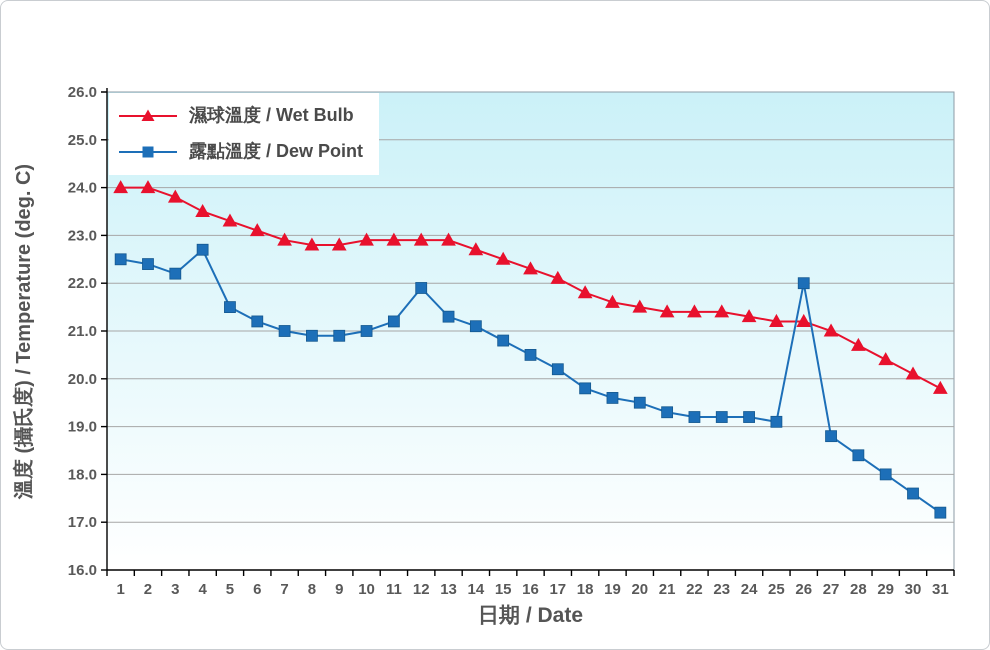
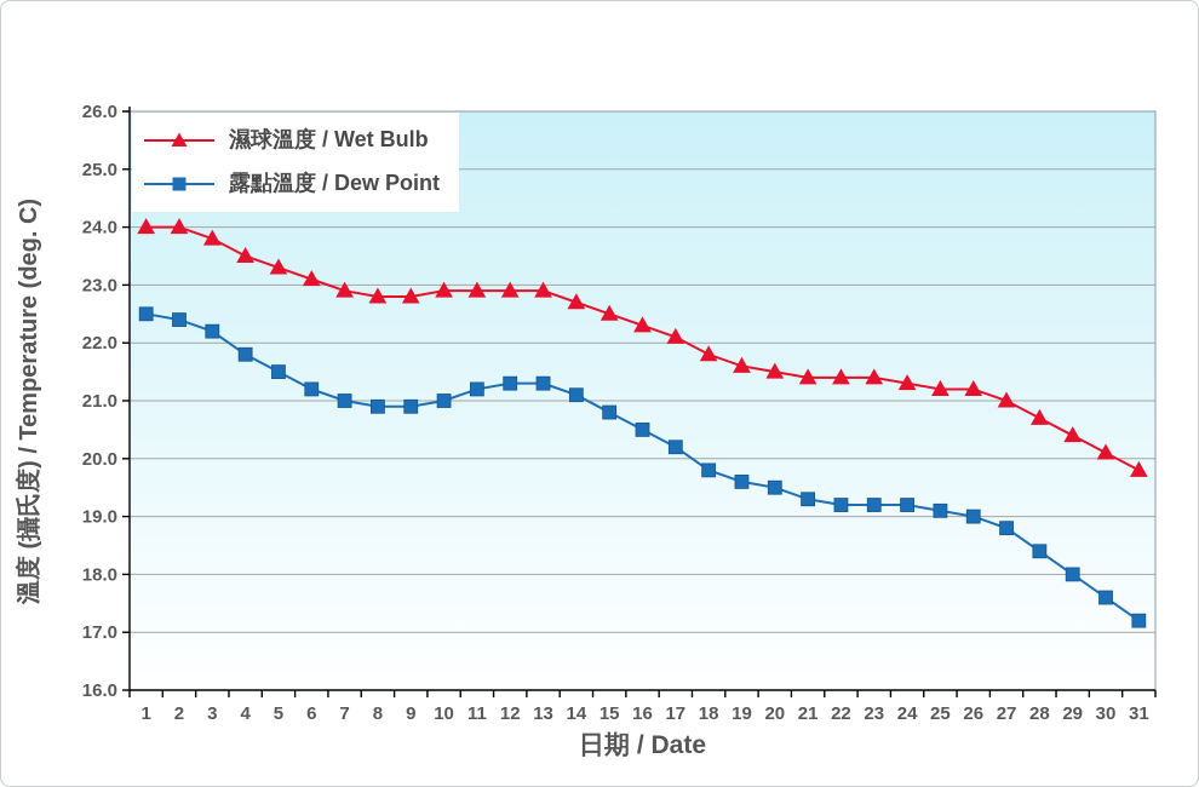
露點溫度 / Dew Point/4: 22.7 -> 21.8
露點溫度 / Dew Point/12: 21.9 -> 21.3
露點溫度 / Dew Point/26: 22.0 -> 19.0
